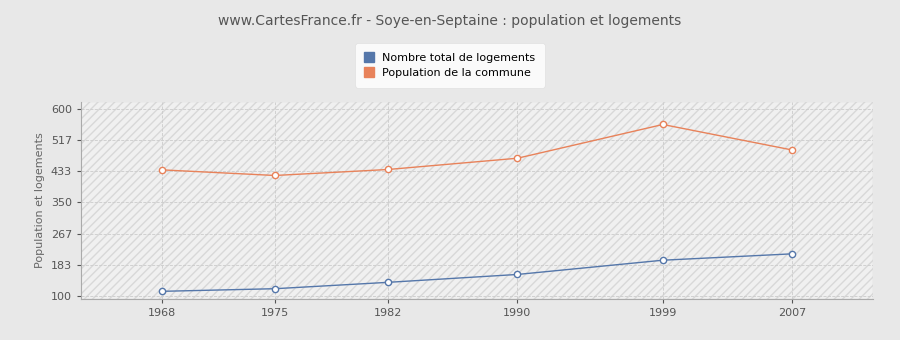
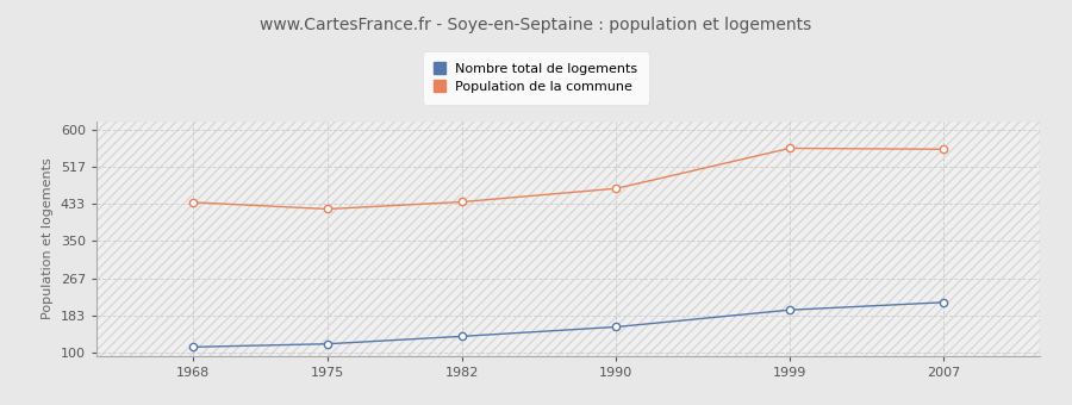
Population de la commune/2007: 490 -> 556
